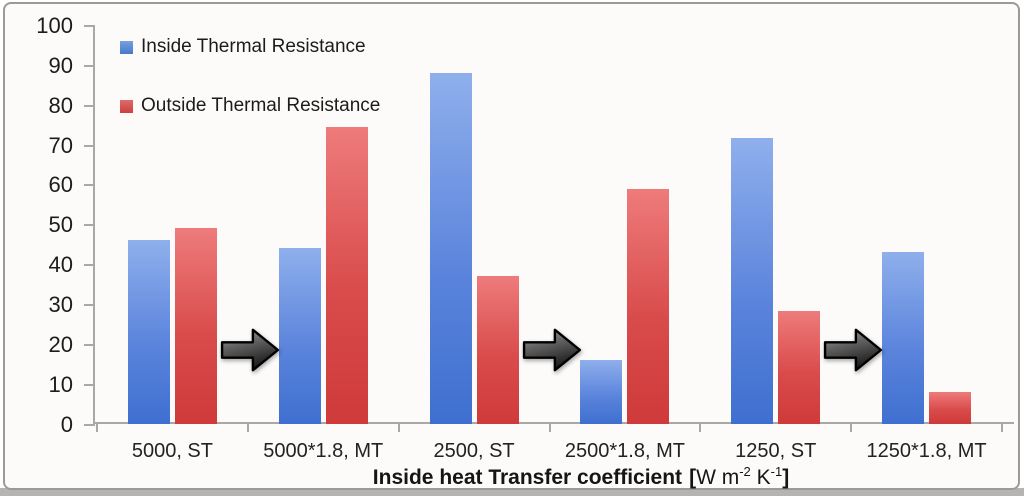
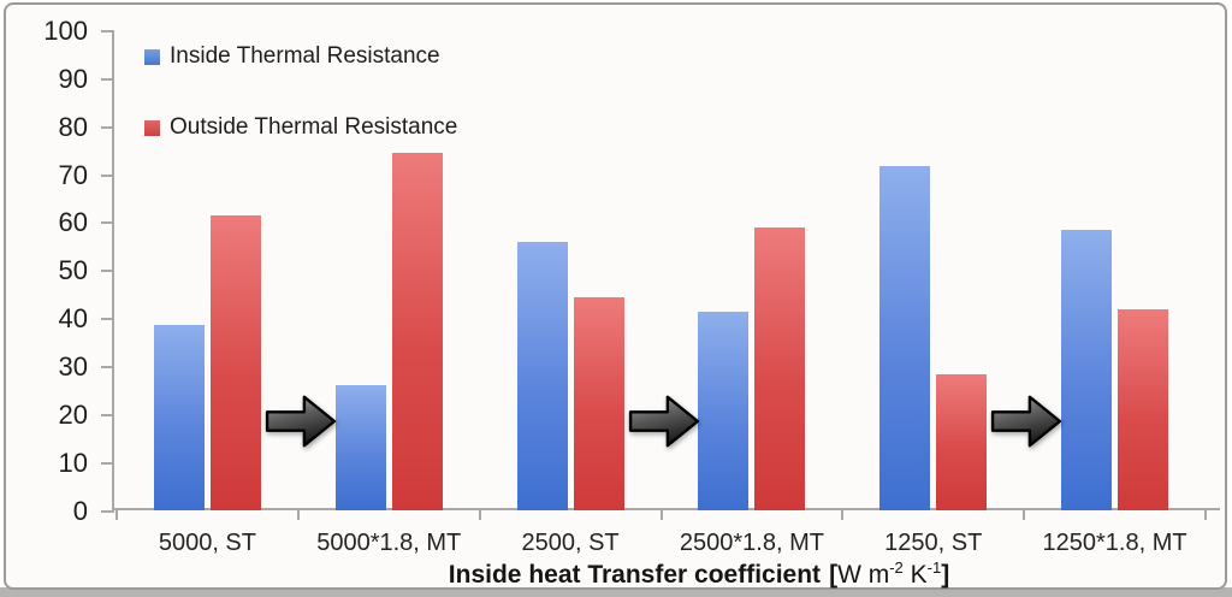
Inside Thermal Resistance/5000, ST: 46 -> 39
Outside Thermal Resistance/5000, ST: 49 -> 61
Inside Thermal Resistance/5000*1.8, MT: 44 -> 26
Inside Thermal Resistance/2500, ST: 88 -> 56
Outside Thermal Resistance/2500, ST: 37 -> 44
Inside Thermal Resistance/2500*1.8, MT: 16 -> 41
Inside Thermal Resistance/1250*1.8, MT: 43 -> 58
Outside Thermal Resistance/1250*1.8, MT: 8 -> 42
